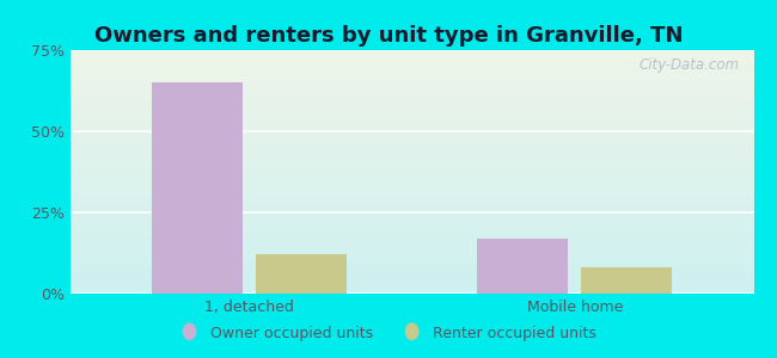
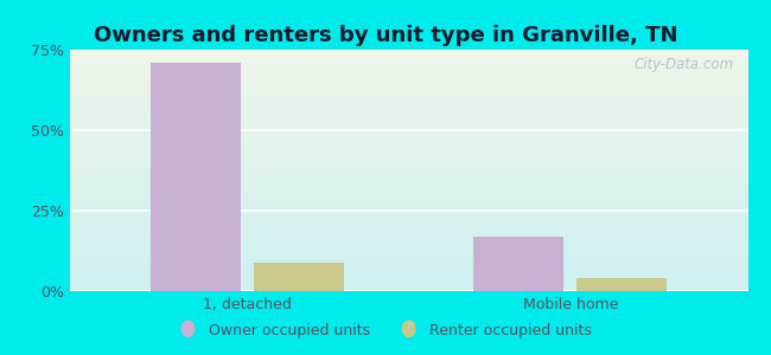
Owner occupied units/1, detached: 65% -> 71%
Renter occupied units/1, detached: 12% -> 9%
Renter occupied units/Mobile home: 8% -> 4%
